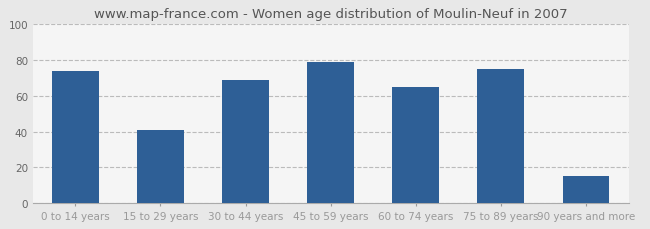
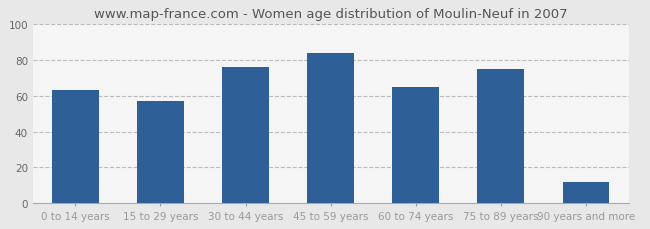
0 to 14 years: 74 -> 63
15 to 29 years: 41 -> 57
30 to 44 years: 69 -> 76
45 to 59 years: 79 -> 84
90 years and more: 15 -> 12
